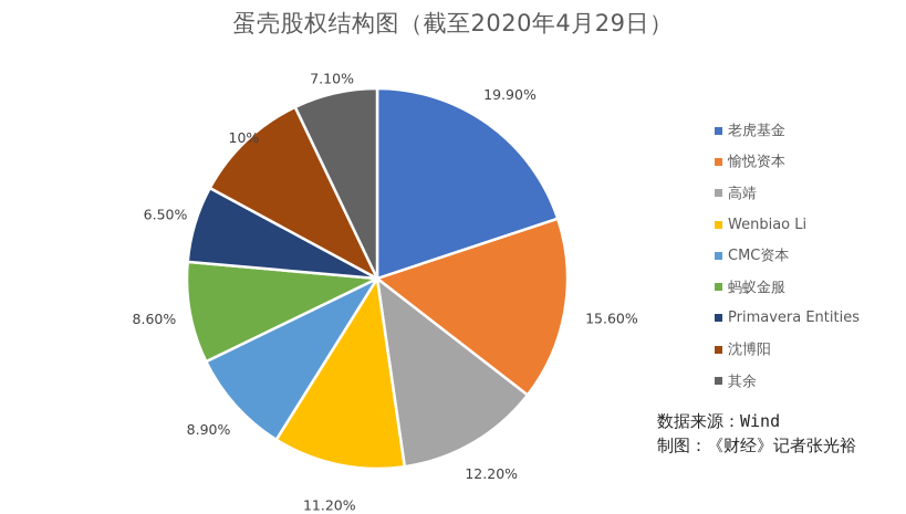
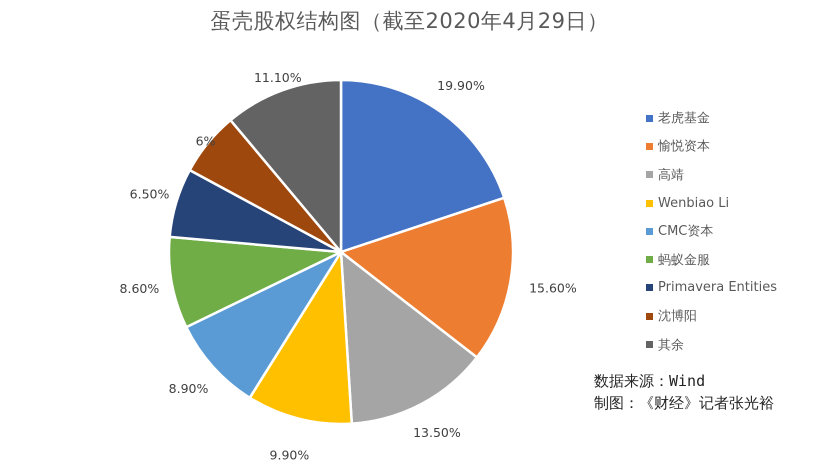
高靖: 12.20% -> 13.50%
Wenbiao Li: 11.20% -> 9.90%
沈博阳: 10% -> 6%
其余: 7.10% -> 11.10%
